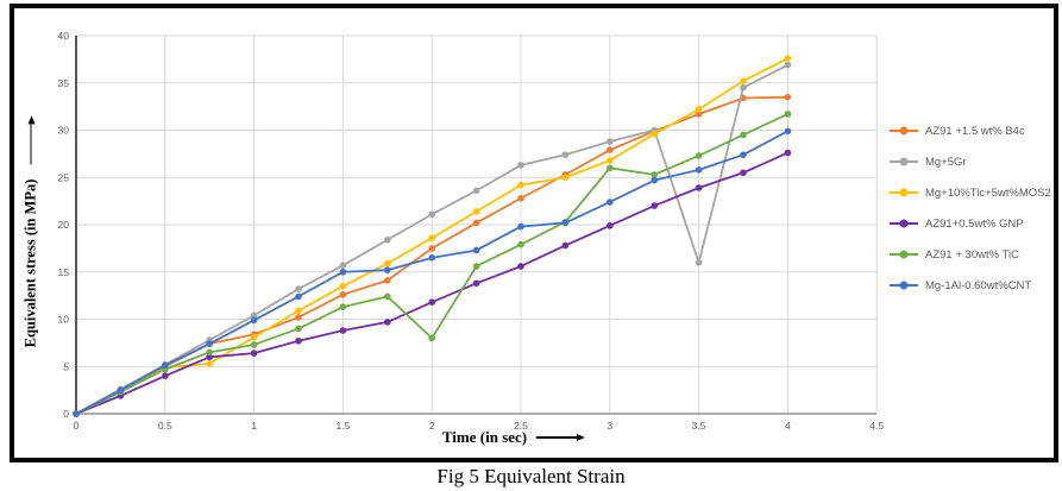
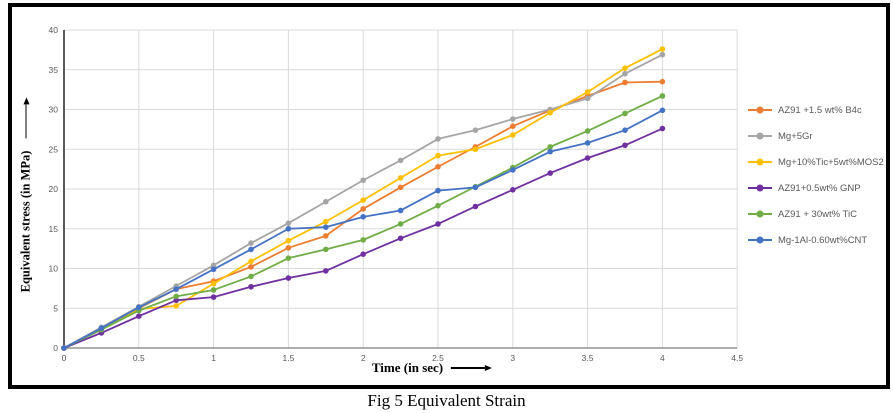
AZ91 + 30wt% TiC/2: 8 -> 14
AZ91 + 30wt% TiC/3: 26 -> 23
Mg+5Gr/3.5: 16 -> 31
